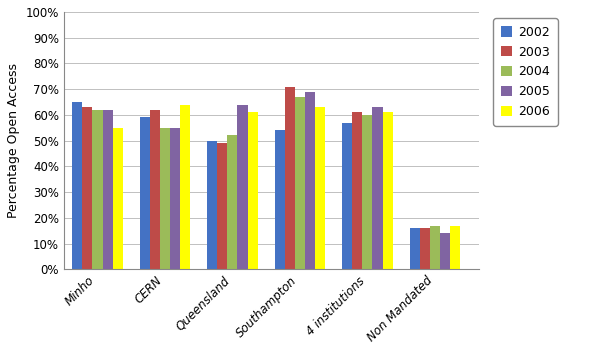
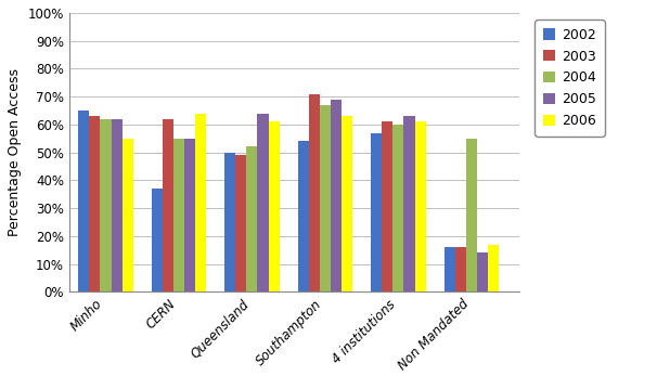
2002/CERN: 59% -> 37%
2004/Non Mandated: 17% -> 55%
